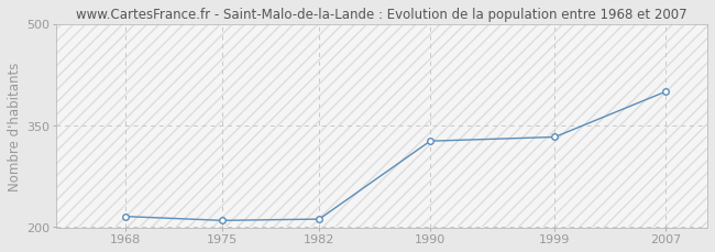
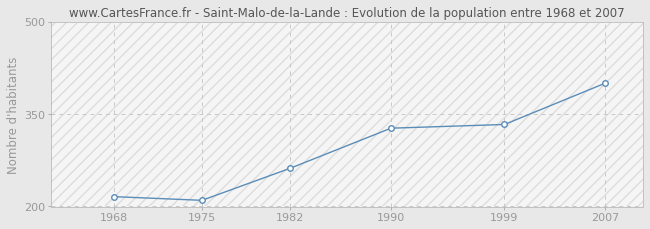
1982: 212 -> 262
